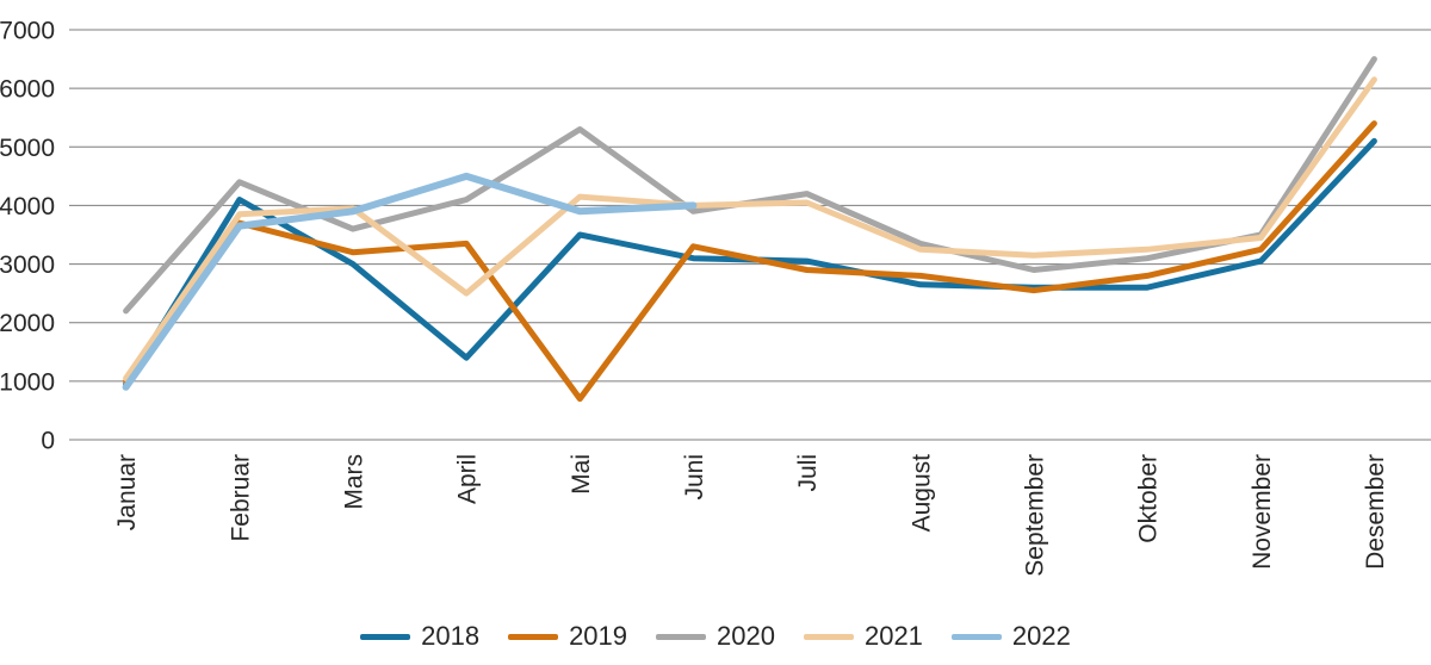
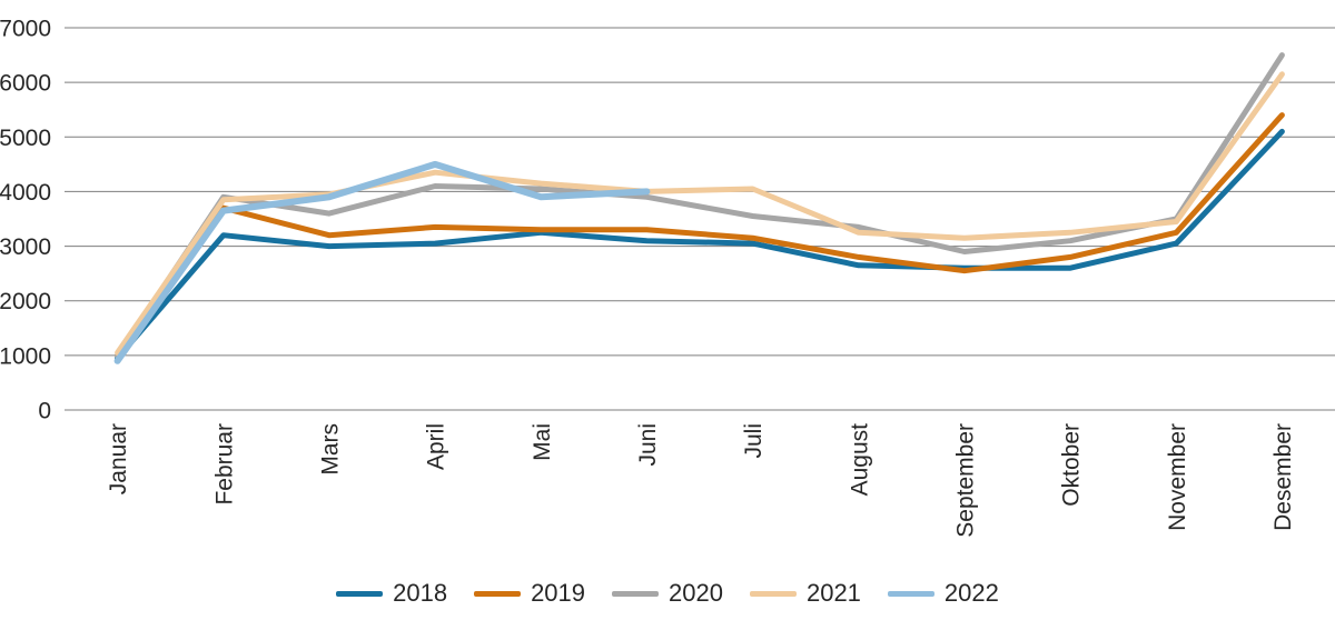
2020/Januar: 2200 -> 1000
2018/Februar: 4100 -> 3200
2020/Februar: 4400 -> 3900
2018/April: 1400 -> 3000
2021/April: 2500 -> 4400
2018/Mai: 3500 -> 3200
2019/Mai: 700 -> 3300
2020/Mai: 5300 -> 4000
2019/Juli: 2900 -> 3200
2020/Juli: 4200 -> 3600
